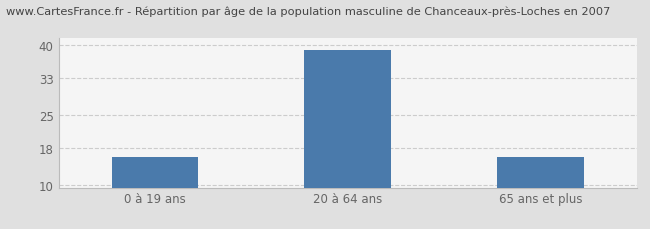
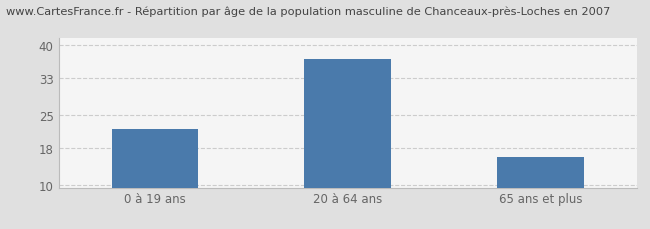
0 à 19 ans: 16 -> 22
20 à 64 ans: 39 -> 37
